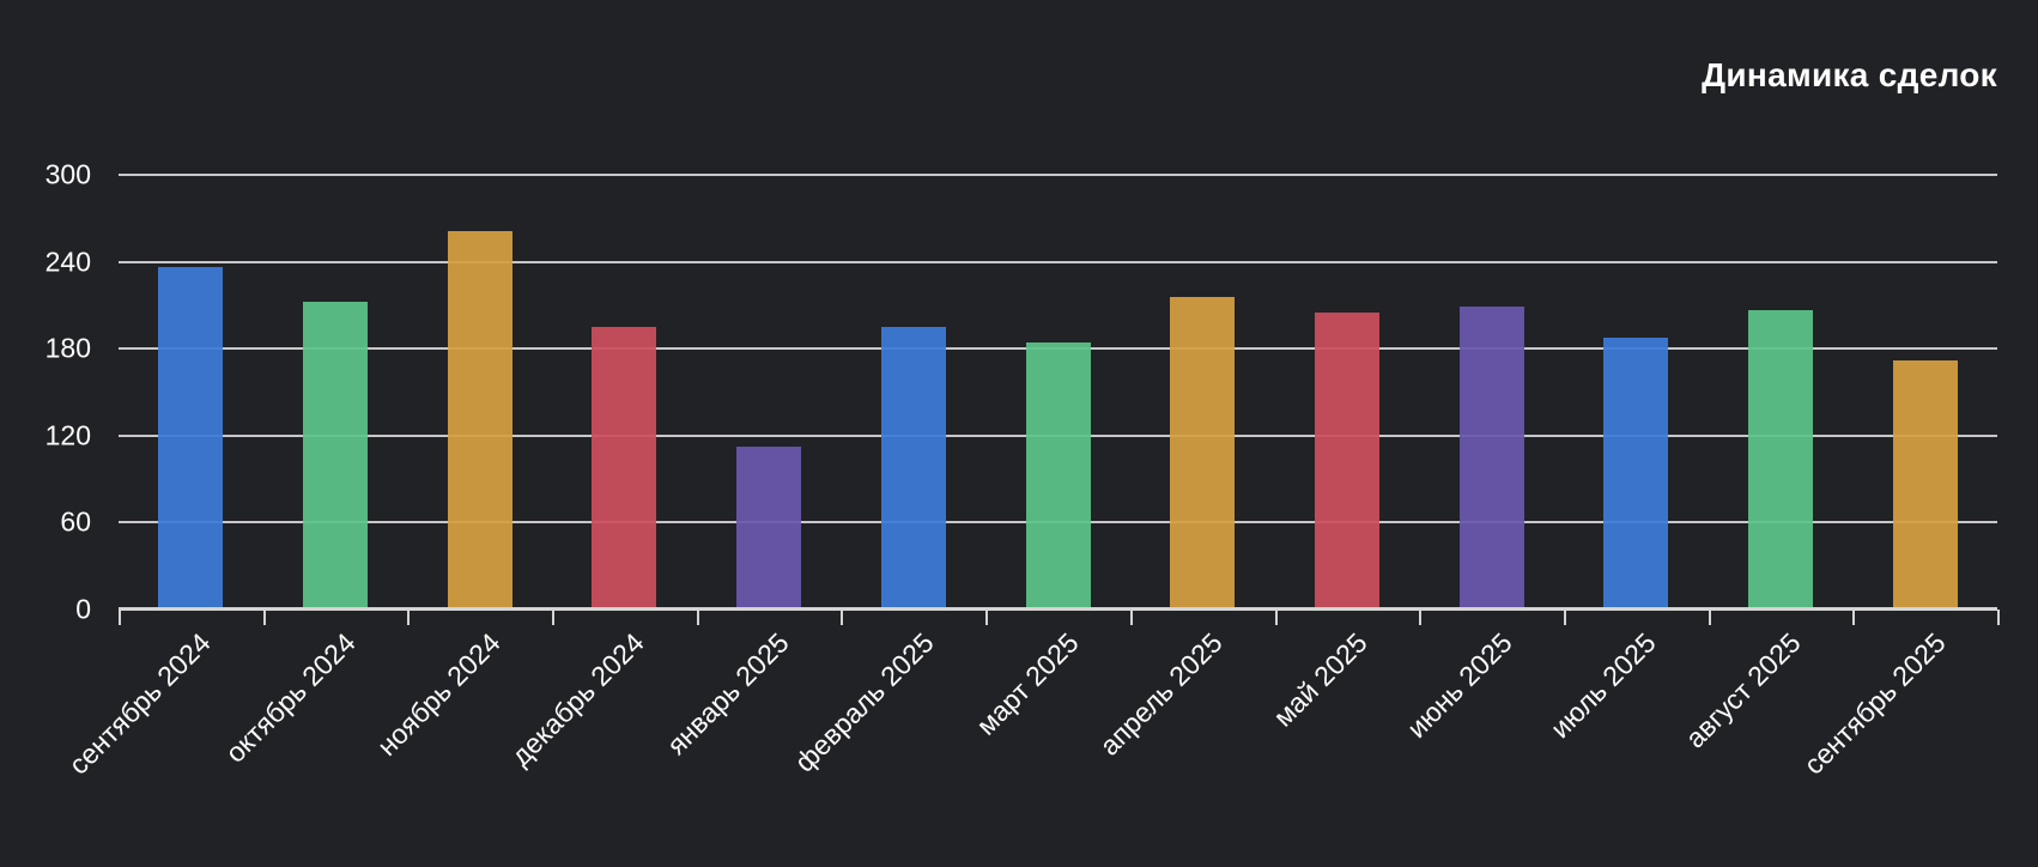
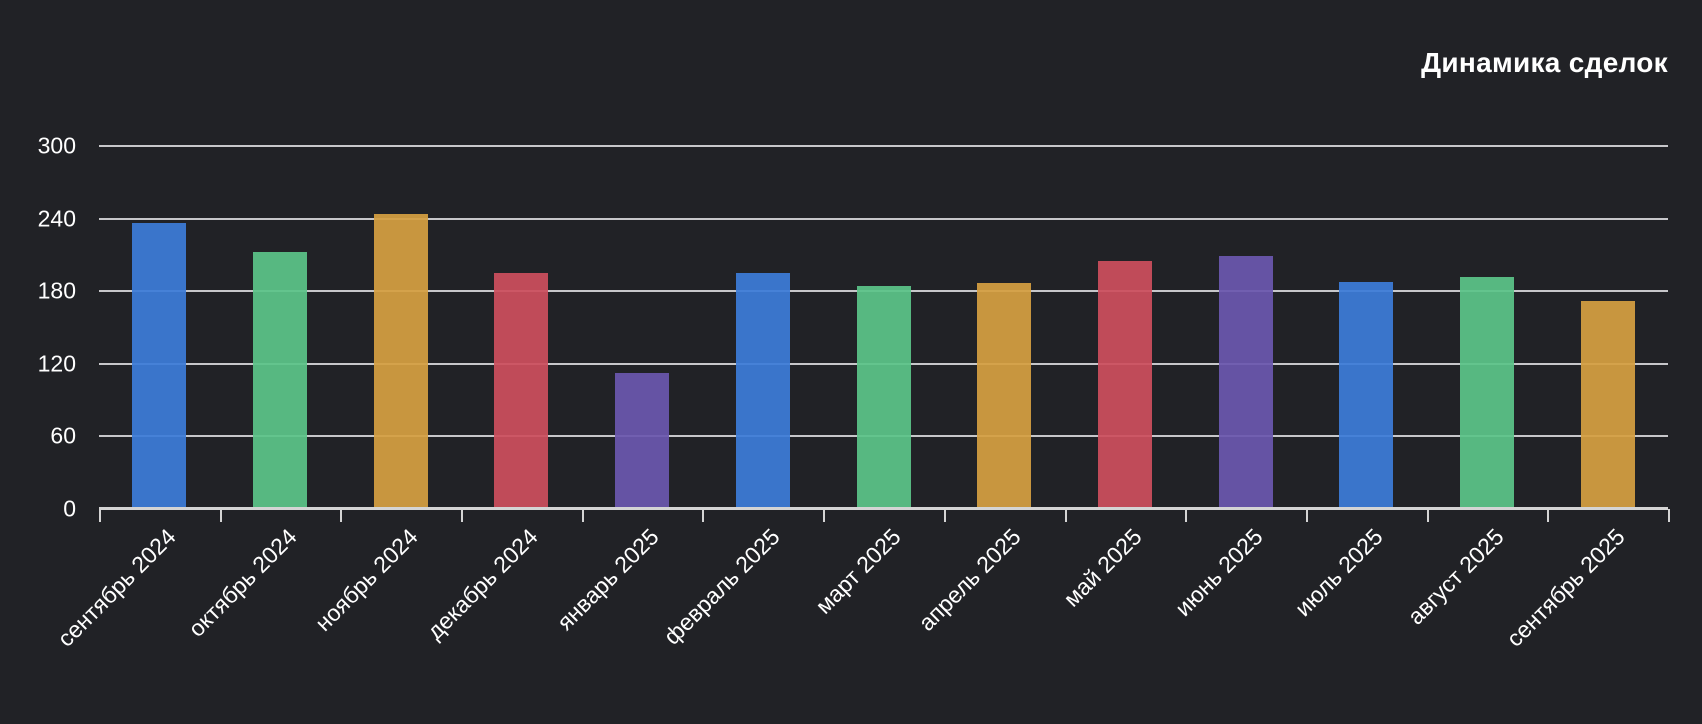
ноябрь 2024: 261 -> 244
апрель 2025: 216 -> 187
август 2025: 207 -> 192
